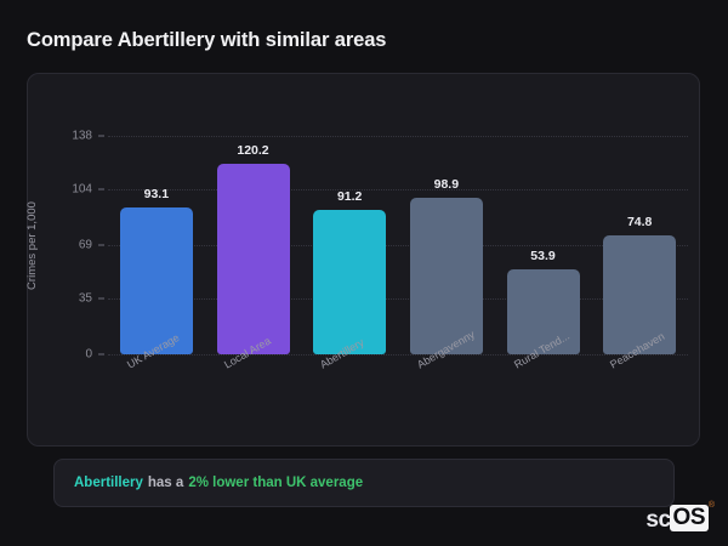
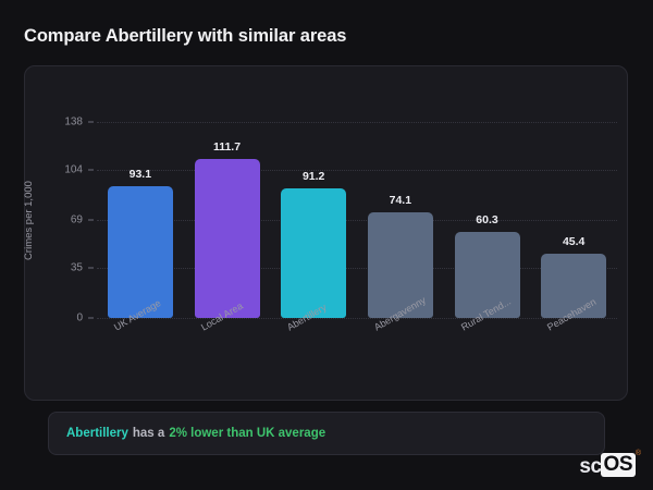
Local Area: 120.2 -> 111.7
Abergavenny: 98.9 -> 74.1
Rural Tend...: 53.9 -> 60.3
Peacehaven: 74.8 -> 45.4
